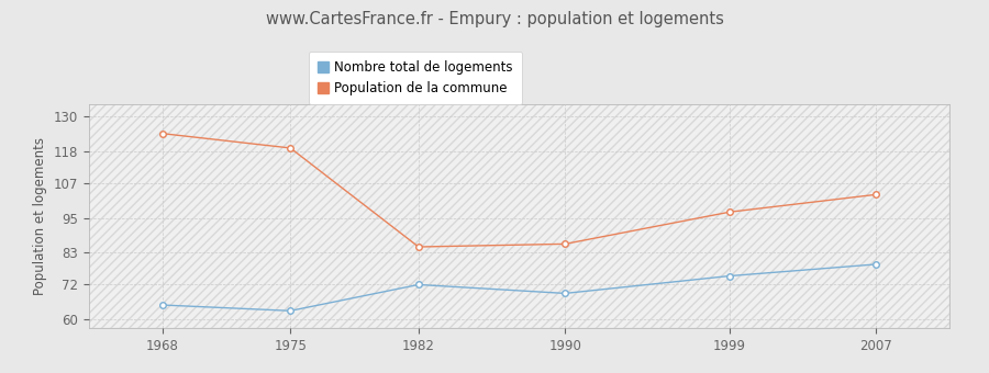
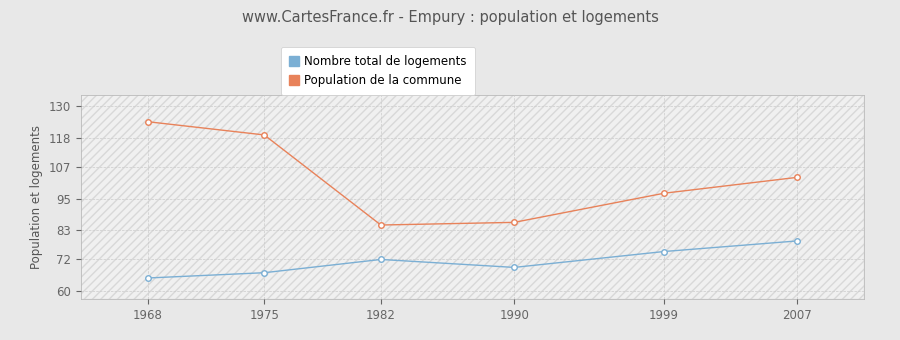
Nombre total de logements/1975: 63 -> 67
